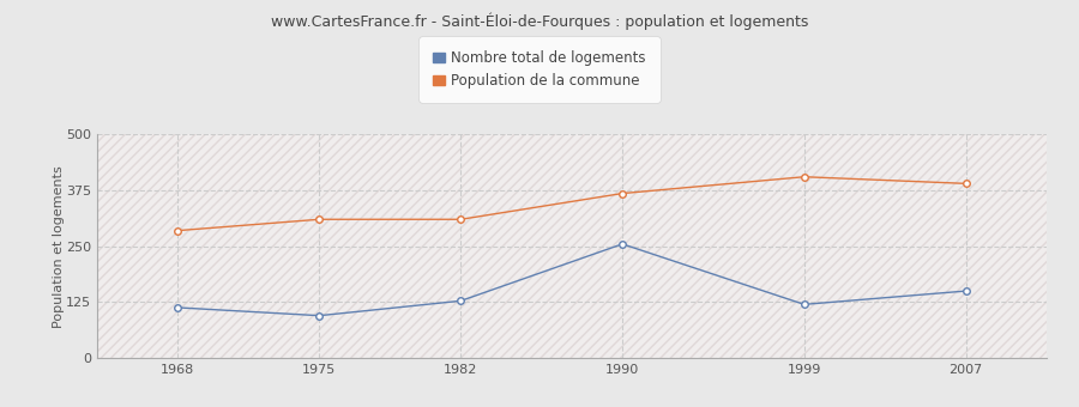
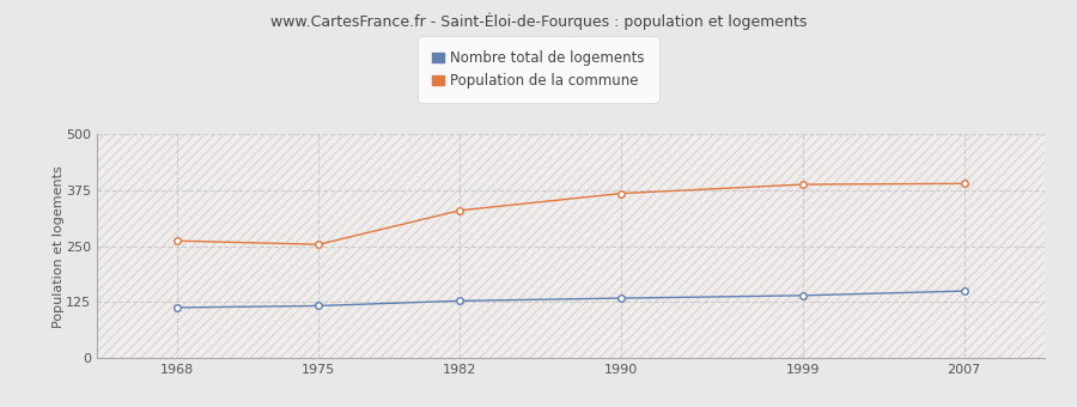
Population de la commune/1968: 285 -> 262
Nombre total de logements/1975: 95 -> 117
Population de la commune/1975: 310 -> 254
Population de la commune/1982: 310 -> 330
Nombre total de logements/1990: 255 -> 134
Nombre total de logements/1999: 120 -> 140
Population de la commune/1999: 405 -> 388
